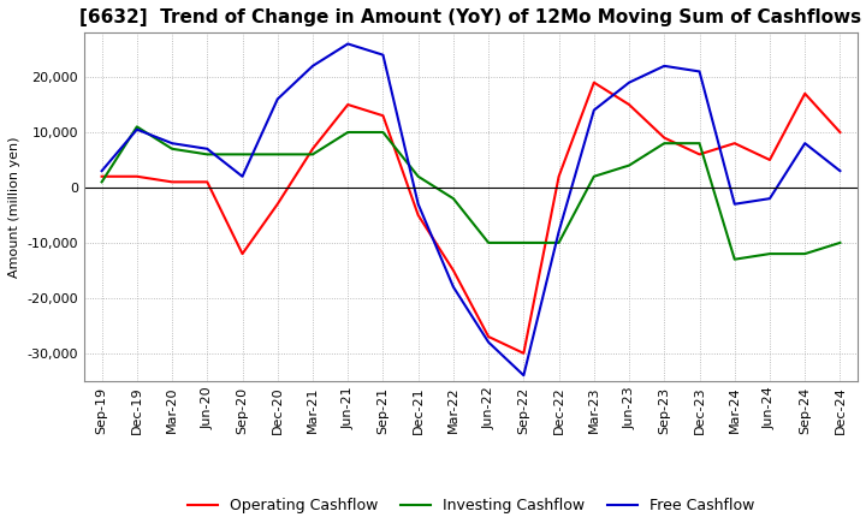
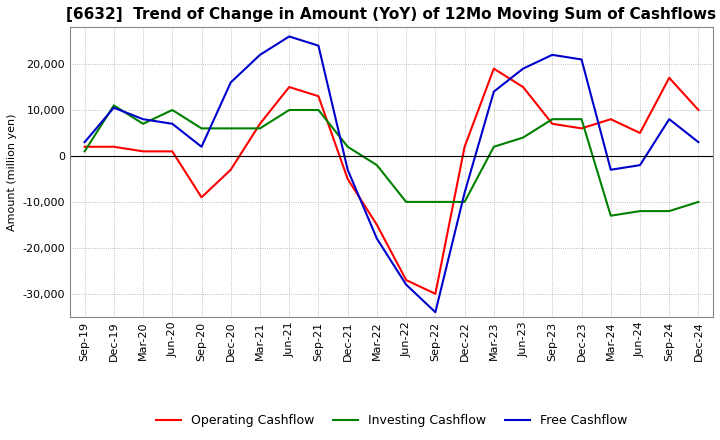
Investing Cashflow/Jun-20: 6,000 -> 10,000
Operating Cashflow/Sep-20: -12,000 -> -9,000
Operating Cashflow/Sep-23: 9,000 -> 7,000
